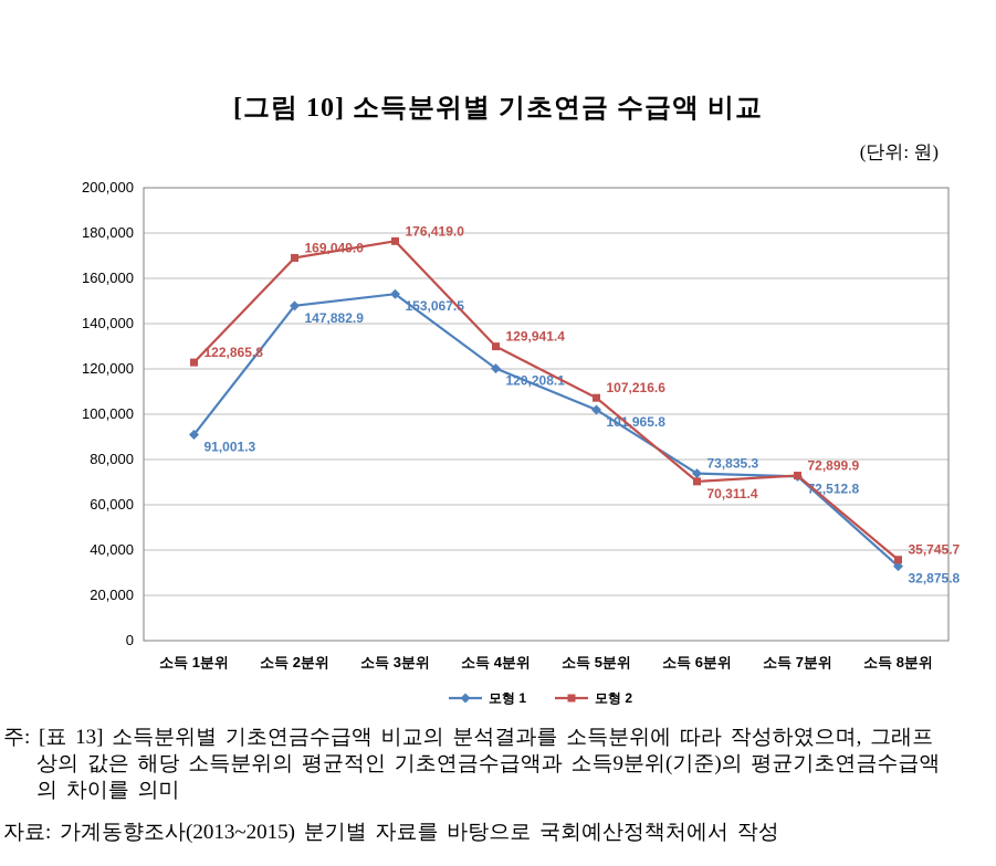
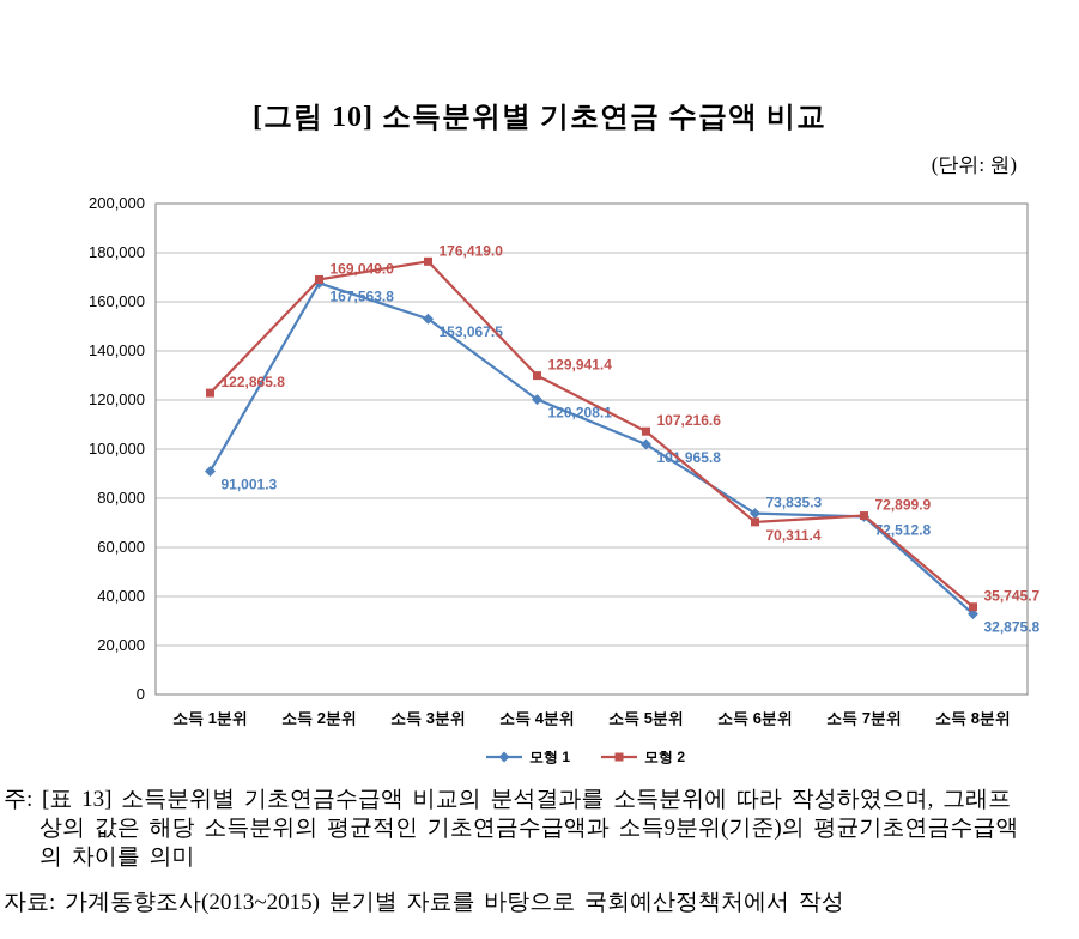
모형 1/소득 2분위: 147,882.9 -> 167,563.8
